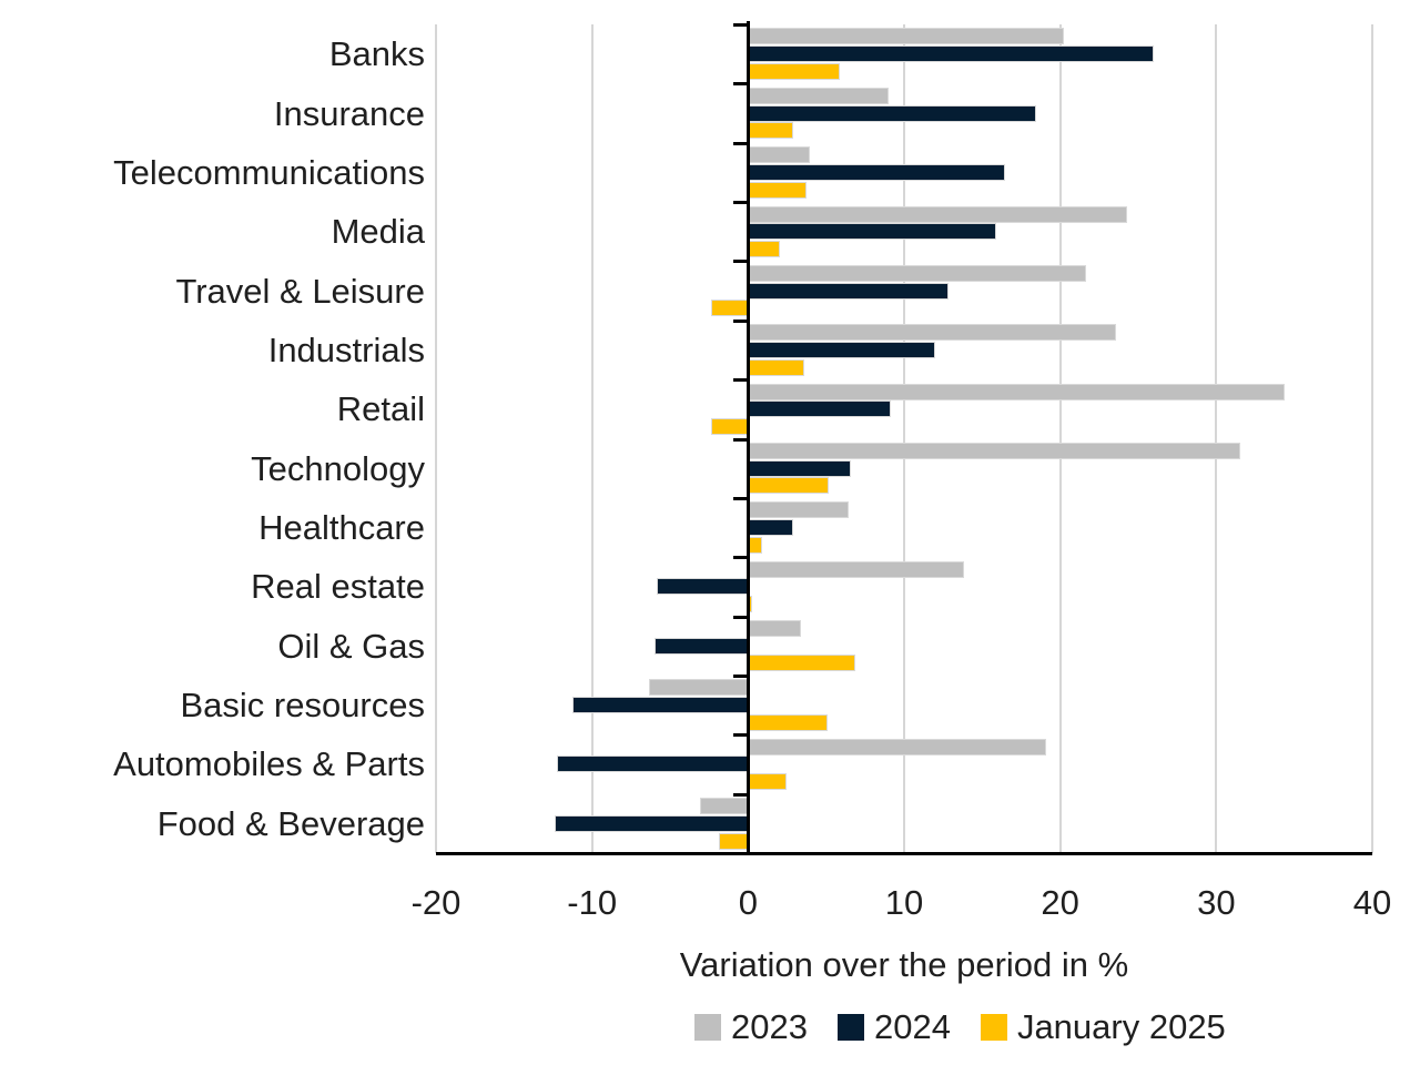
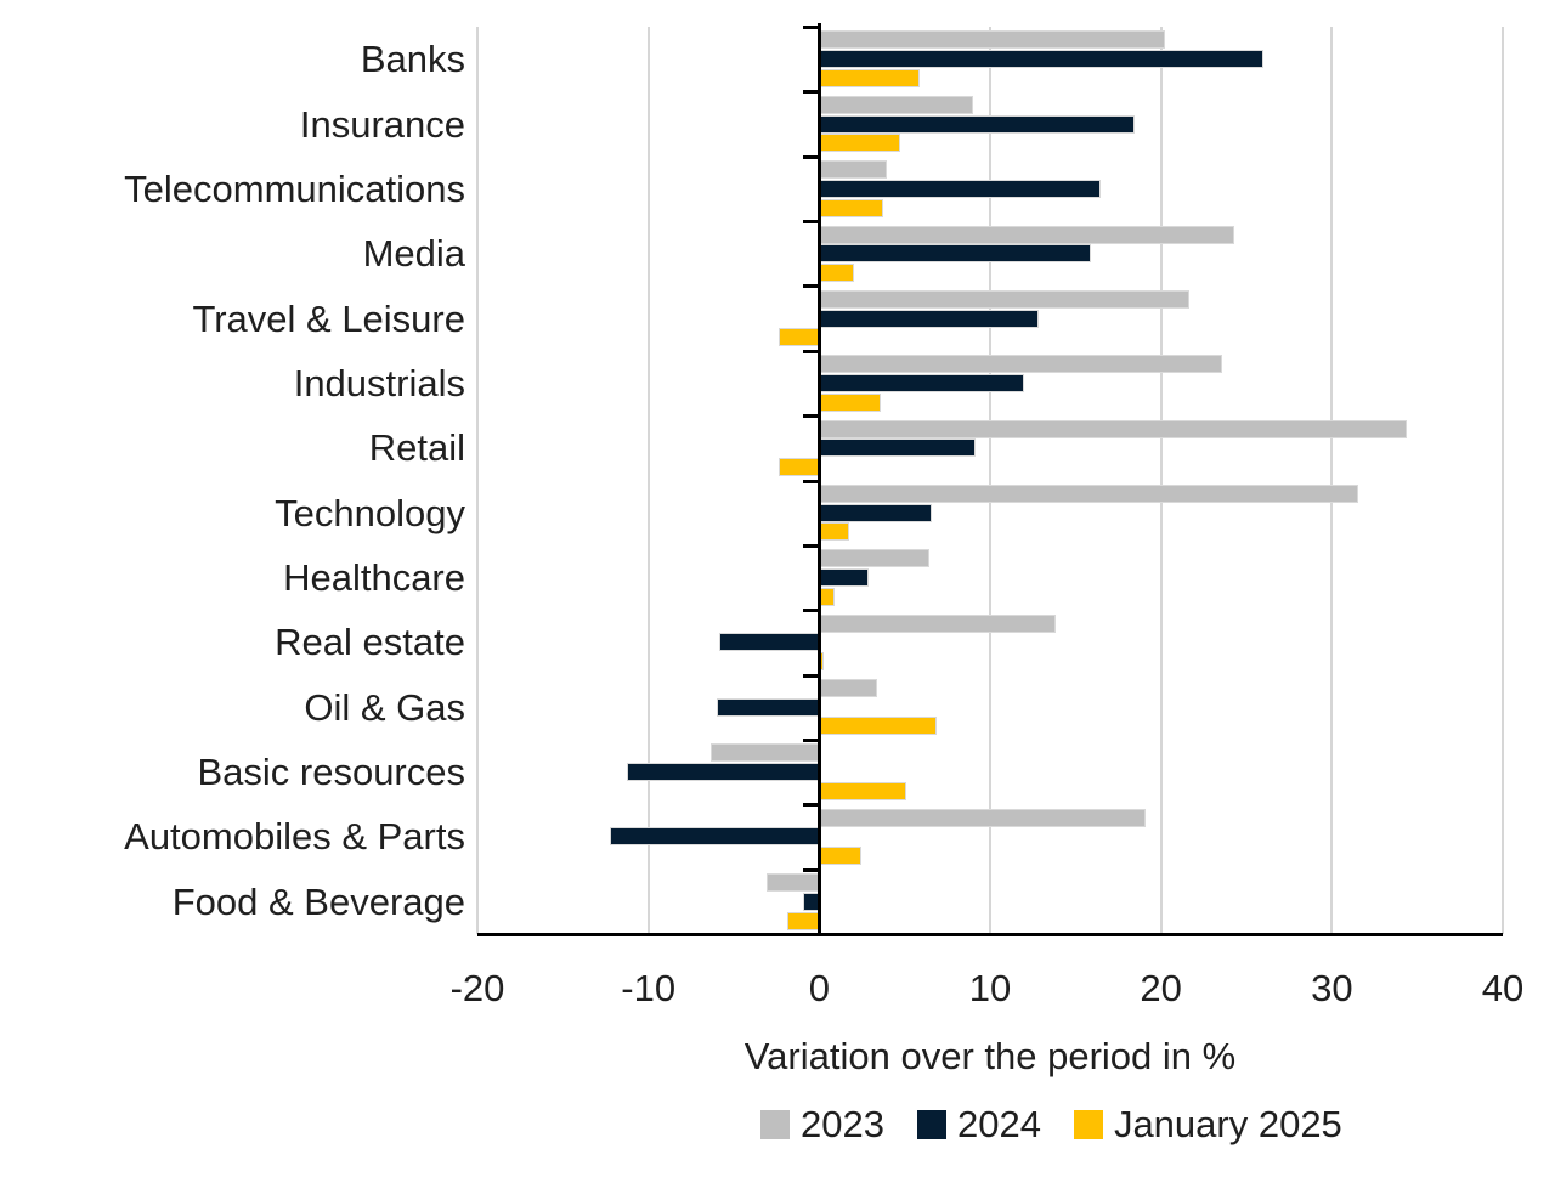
January 2025/Insurance: 2.8 -> 4.7
January 2025/Technology: 5.1 -> 1.7
2024/Food & Beverage: -12.3 -> -0.9
